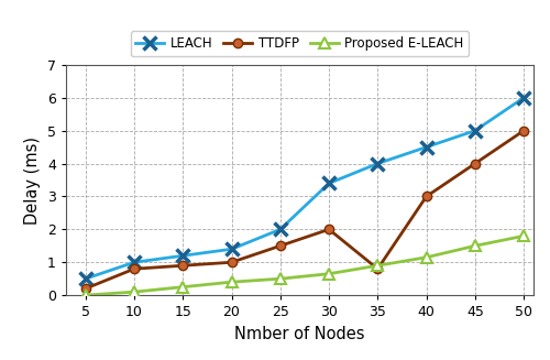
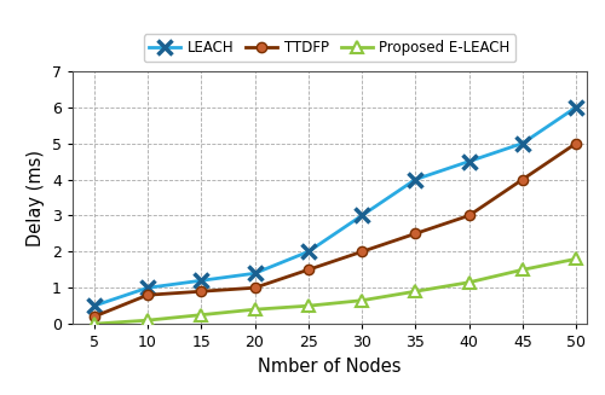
LEACH/30: 3.4 -> 3.0
TTDFP/35: 0.8 -> 2.5
